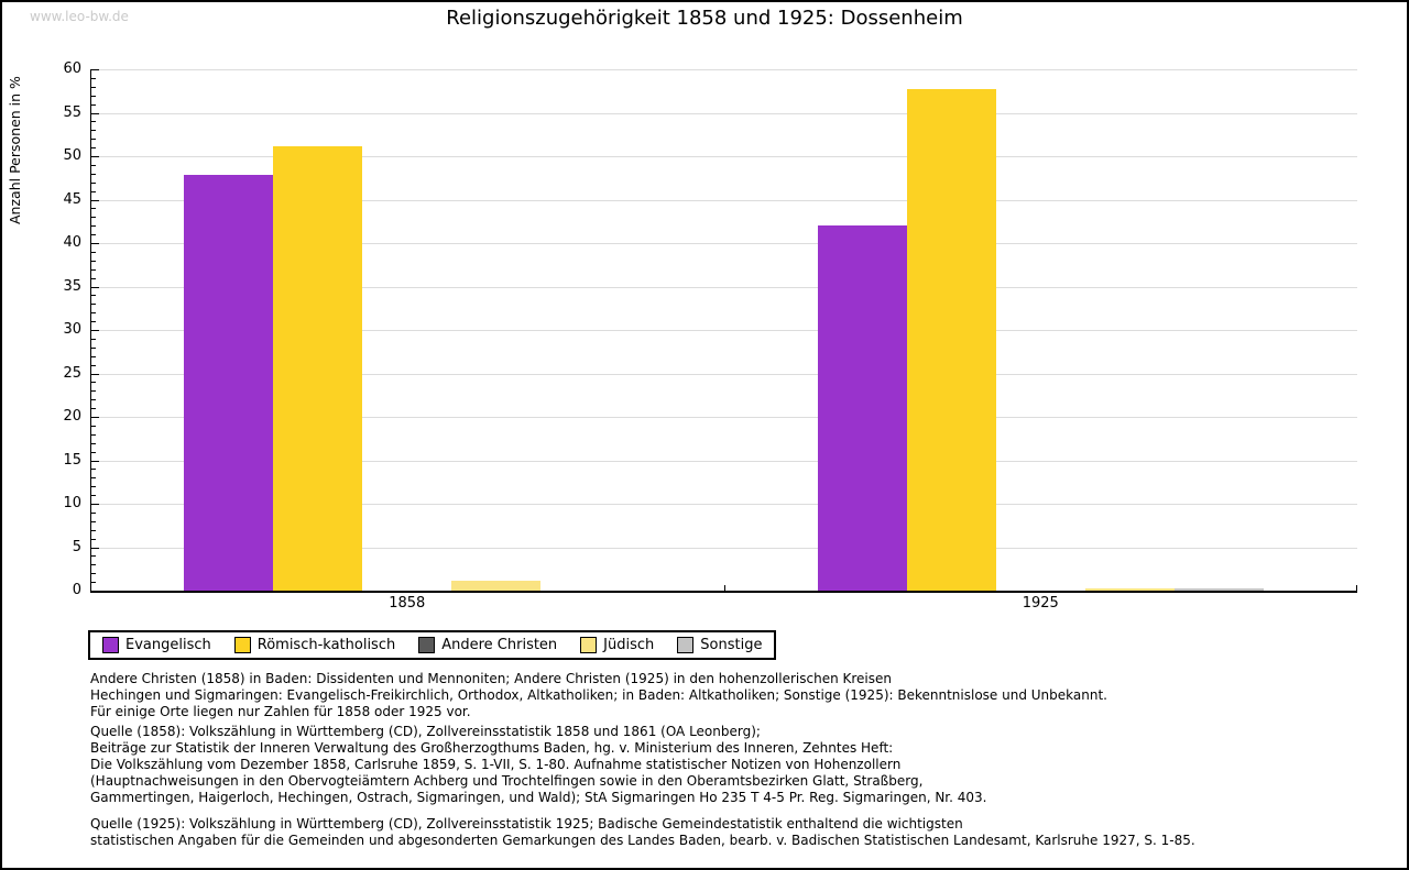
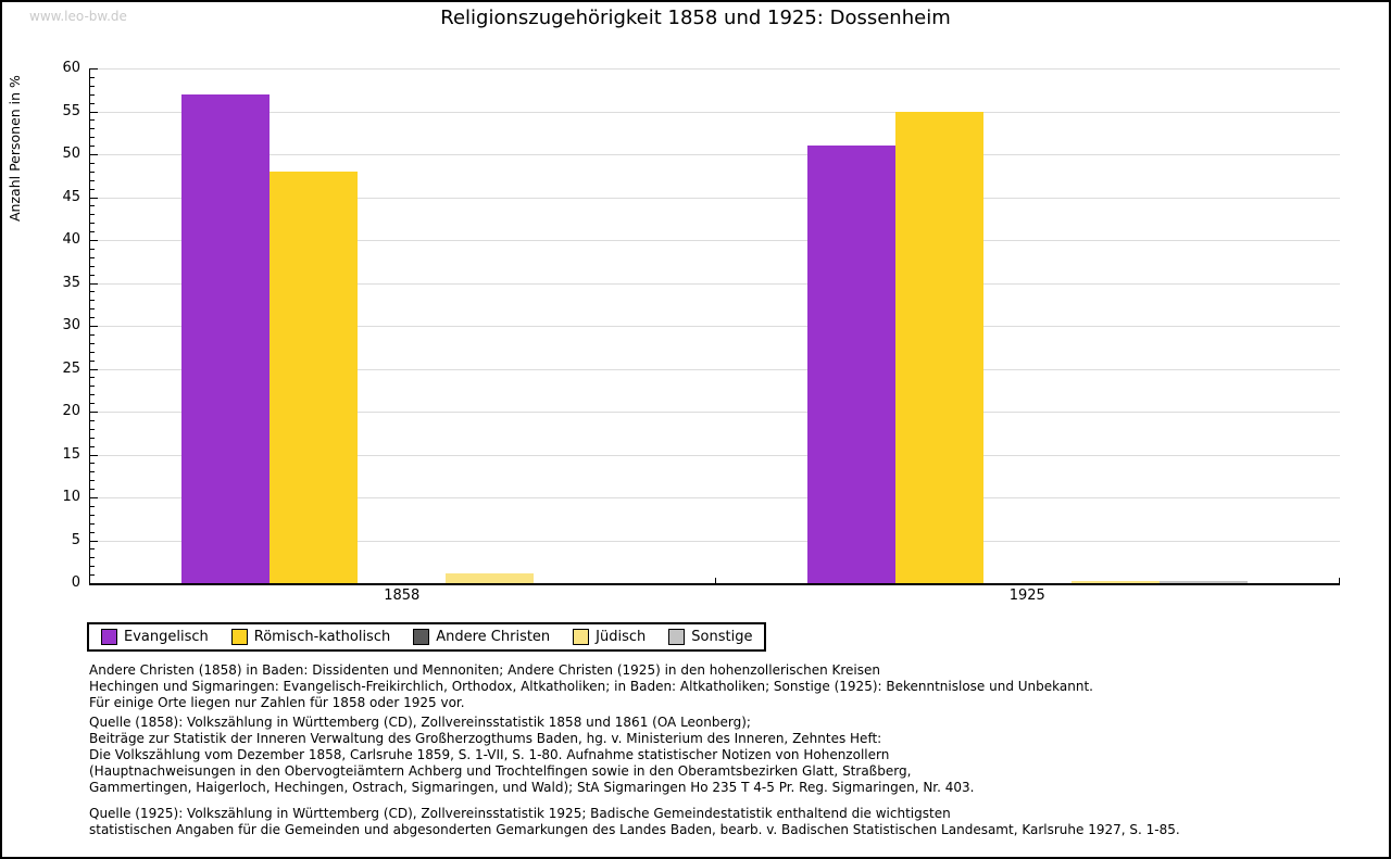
Evangelisch/1858: 48 -> 57
Römisch-katholisch/1858: 51 -> 48
Evangelisch/1925: 42 -> 51
Römisch-katholisch/1925: 58 -> 55
